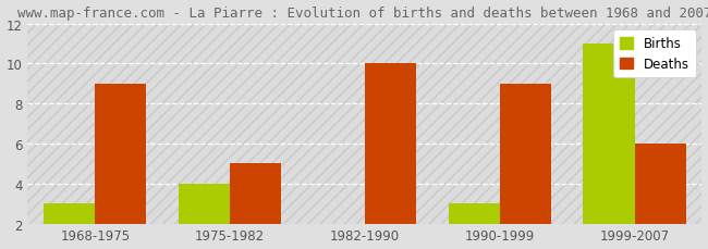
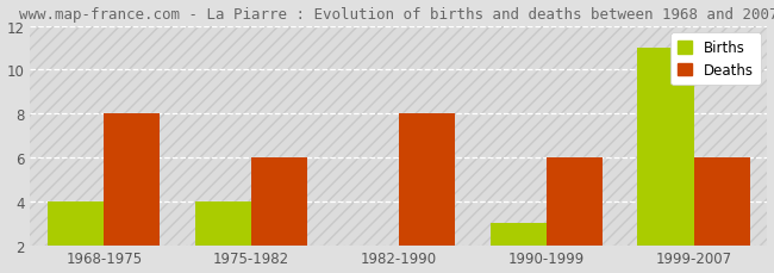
Births/1968-1975: 3 -> 4
Deaths/1968-1975: 9 -> 8
Deaths/1975-1982: 5 -> 6
Deaths/1982-1990: 10 -> 8
Deaths/1990-1999: 9 -> 6
